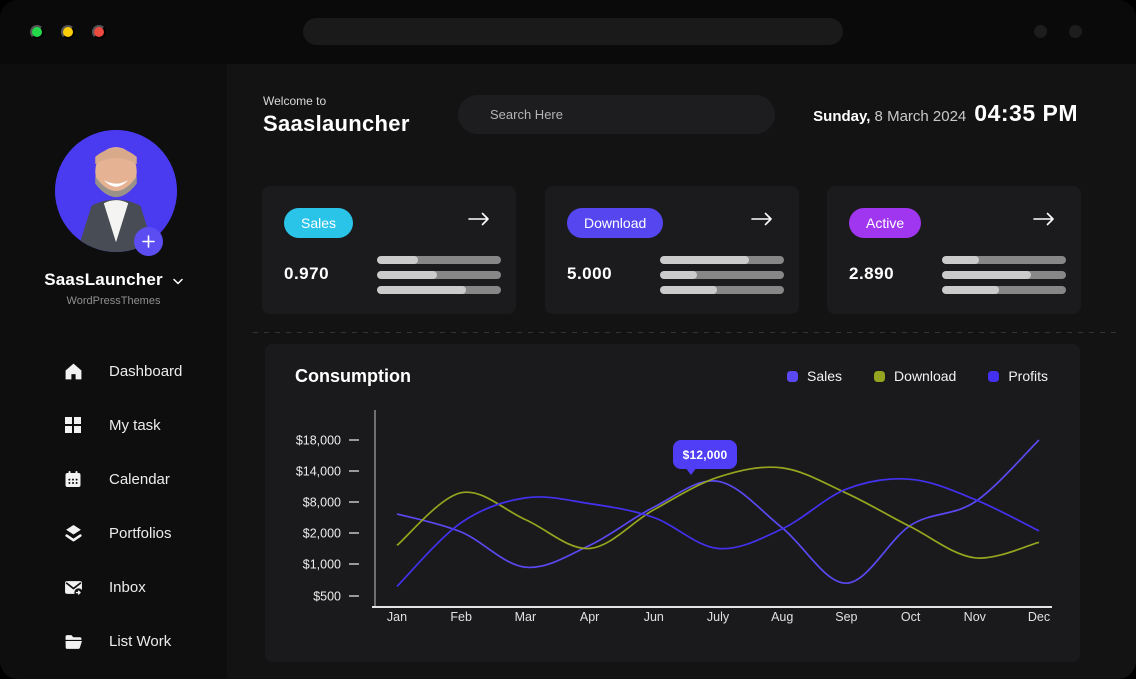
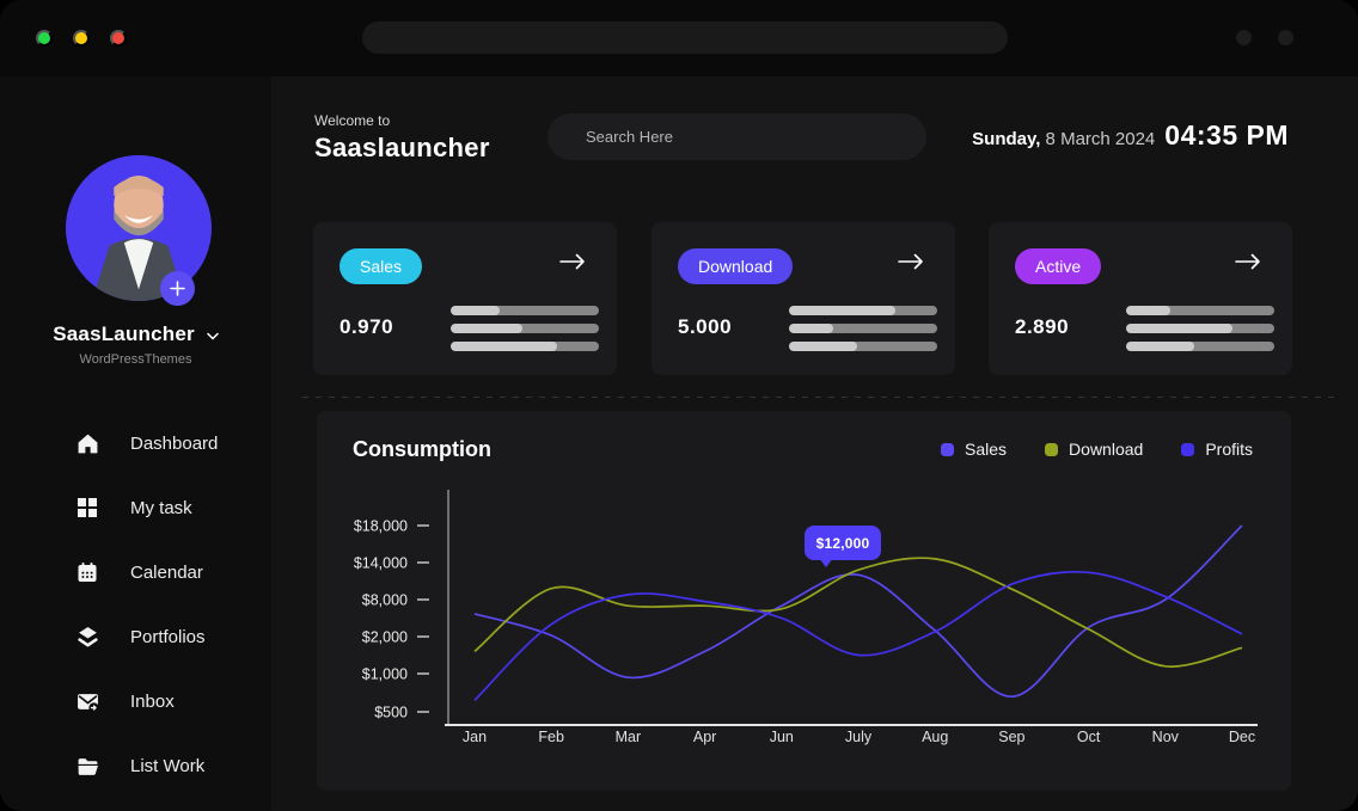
Download/Mar: $5000 -> $7000
Download/Apr: $2000 -> $7000
